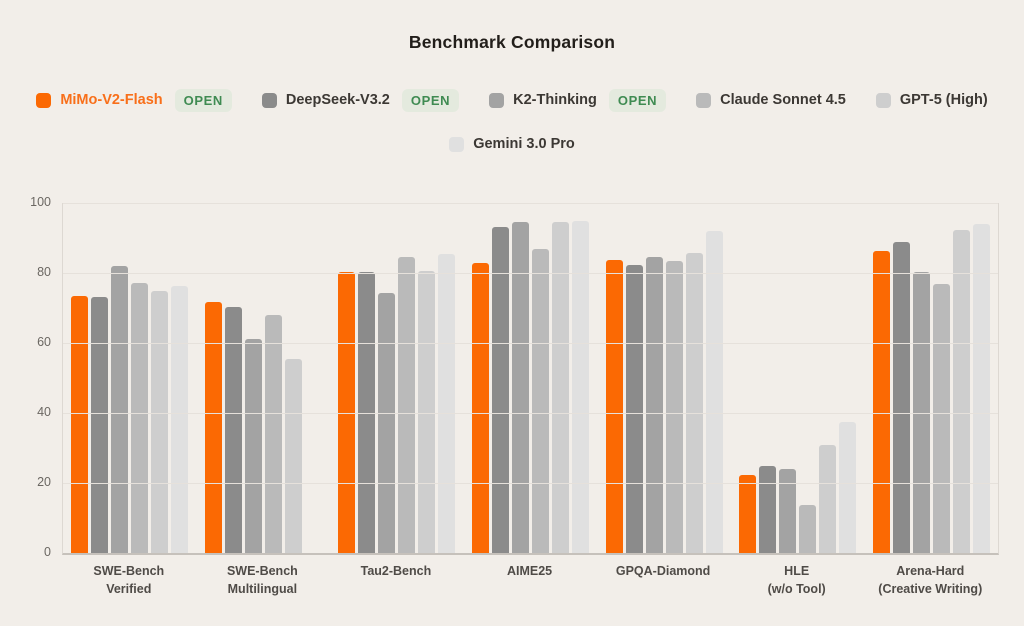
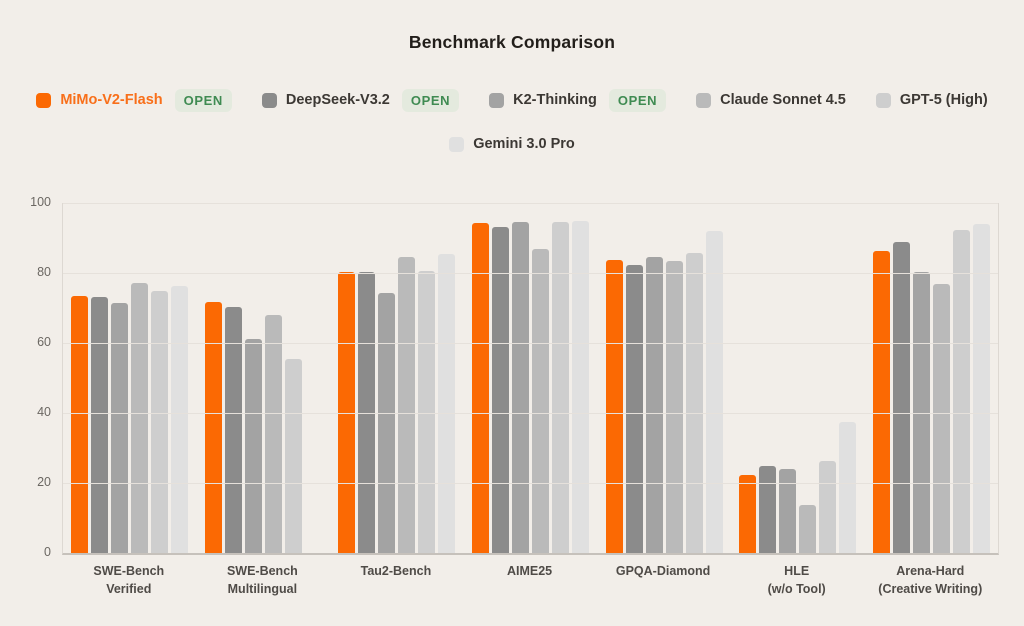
K2-Thinking/SWE-Bench Verified: 82 -> 71
MiMo-V2-Flash/AIME25: 83 -> 94
GPT-5 (High)/HLE (w/o Tool): 31 -> 26
